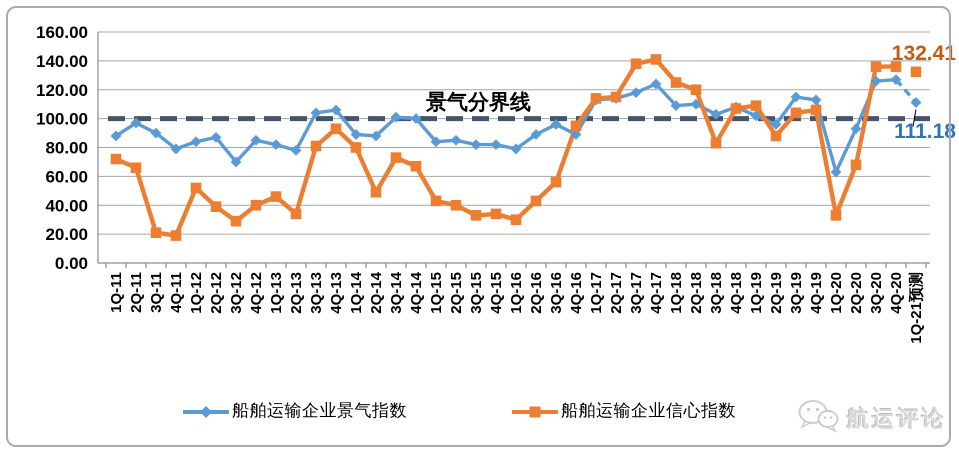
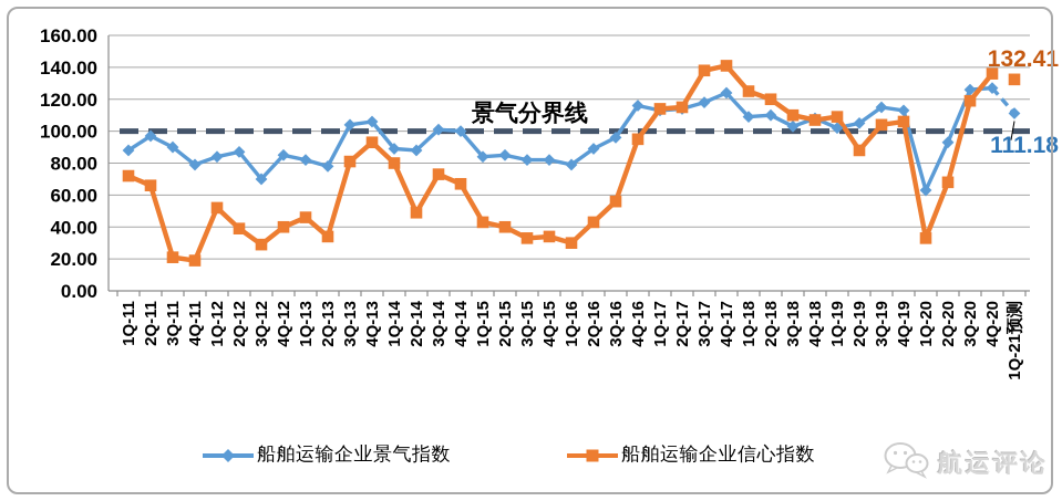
船舶运输企业景气指数/4Q-16: 89 -> 116
船舶运输企业信心指数/3Q-18: 83 -> 110
船舶运输企业景气指数/2Q-19: 96 -> 105
船舶运输企业信心指数/3Q-20: 136 -> 119
